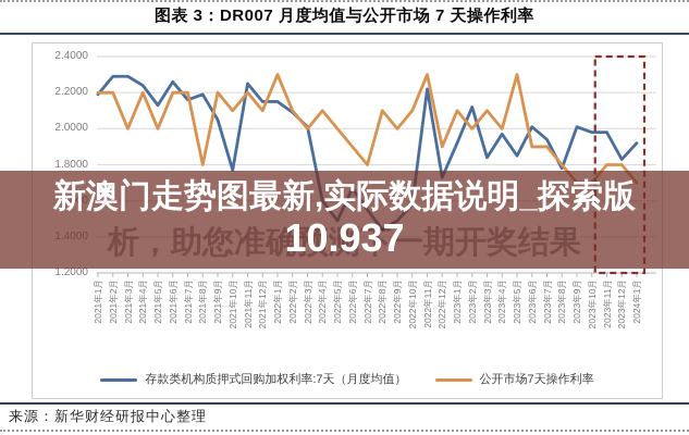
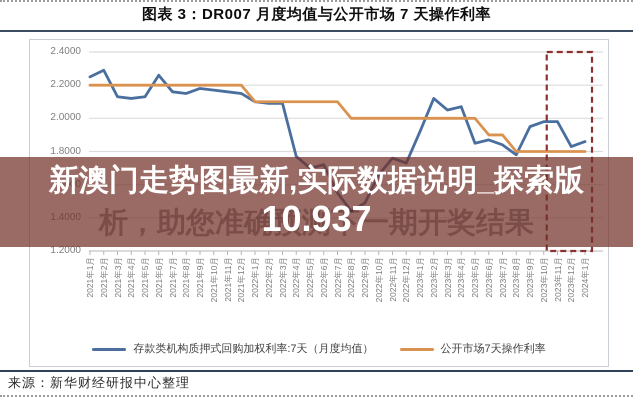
存款类机构质押式回购加权利率:7天（月度均值）/2021年1月: 2.19 -> 2.25
存款类机构质押式回购加权利率:7天（月度均值）/2021年3月: 2.29 -> 2.13
公开市场7天操作利率/2021年3月: 2.0 -> 2.2
存款类机构质押式回购加权利率:7天（月度均值）/2021年4月: 2.24 -> 2.12
公开市场7天操作利率/2021年5月: 2.0 -> 2.2
存款类机构质押式回购加权利率:7天（月度均值）/2021年8月: 2.19 -> 2.15
公开市场7天操作利率/2021年8月: 1.8 -> 2.2
存款类机构质押式回购加权利率:7天（月度均值）/2021年9月: 2.05 -> 2.18
存款类机构质押式回购加权利率:7天（月度均值）/2021年10月: 1.77 -> 2.17
公开市场7天操作利率/2021年10月: 2.1 -> 2.2
存款类机构质押式回购加权利率:7天（月度均值）/2021年11月: 2.25 -> 2.16
公开市场7天操作利率/2021年12月: 2.1 -> 2.2
存款类机构质押式回购加权利率:7天（月度均值）/2022年1月: 2.15 -> 2.10
公开市场7天操作利率/2022年1月: 2.3 -> 2.1
存款类机构质押式回购加权利率:7天（月度均值）/2022年3月: 2.01 -> 2.09
公开市场7天操作利率/2022年3月: 2.0 -> 2.1
存款类机构质押式回购加权利率:7天（月度均值）/2022年4月: 1.60 -> 1.77
存款类机构质押式回购加权利率:7天（月度均值）/2022年5月: 1.49 -> 1.70
公开市场7天操作利率/2022年5月: 2.0 -> 2.1
存款类机构质押式回购加权利率:7天（月度均值）/2022年6月: 1.67 -> 1.72
公开市场7天操作利率/2022年6月: 1.9 -> 2.1
公开市场7天操作利率/2022年7月: 1.8 -> 2.1
公开市场7天操作利率/2022年8月: 2.1 -> 2.0
存款类机构质押式回购加权利率:7天（月度均值）/2022年10月: 1.58 -> 1.66
公开市场7天操作利率/2022年10月: 2.1 -> 2.0
存款类机构质押式回购加权利率:7天（月度均值）/2022年11月: 2.22 -> 1.76
公开市场7天操作利率/2022年11月: 2.3 -> 2.0
公开市场7天操作利率/2022年12月: 1.9 -> 2.0
公开市场7天操作利率/2023年1月: 2.1 -> 2.0
存款类机构质押式回购加权利率:7天（月度均值）/2023年3月: 1.84 -> 2.05
公开市场7天操作利率/2023年3月: 2.1 -> 2.0
存款类机构质押式回购加权利率:7天（月度均值）/2023年4月: 1.97 -> 2.07
公开市场7天操作利率/2023年5月: 2.3 -> 2.0
存款类机构质押式回购加权利率:7天（月度均值）/2023年6月: 2.01 -> 1.87
存款类机构质押式回购加权利率:7天（月度均值）/2023年7月: 1.94 -> 1.84
存款类机构质押式回购加权利率:7天（月度均值）/2023年9月: 2.01 -> 1.95
公开市场7天操作利率/2023年9月: 1.7 -> 1.8
公开市场7天操作利率/2023年10月: 1.7 -> 1.8
存款类机构质押式回购加权利率:7天（月度均值）/2024年1月: 1.92 -> 1.86
公开市场7天操作利率/2024年1月: 1.7 -> 1.8
